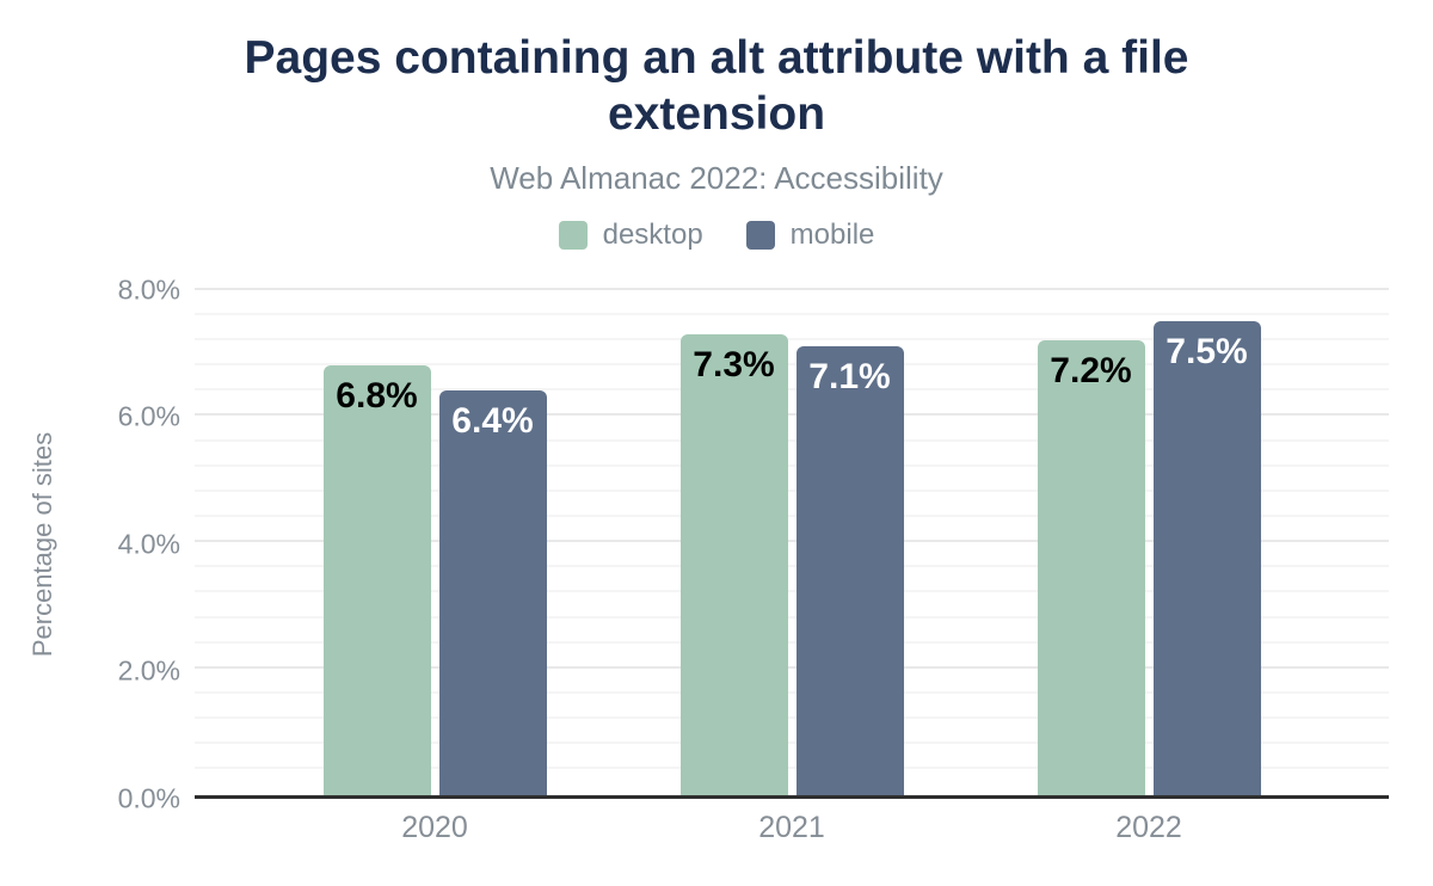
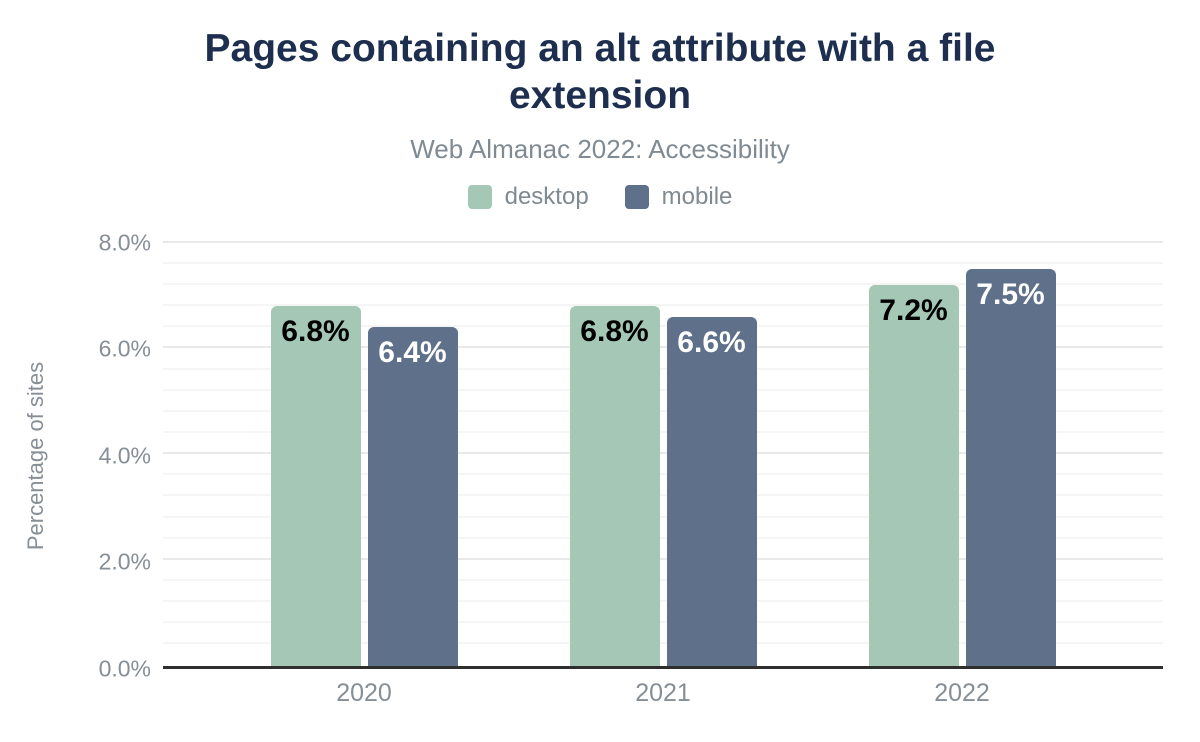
desktop/2021: 7.3% -> 6.8%
mobile/2021: 7.1% -> 6.6%
